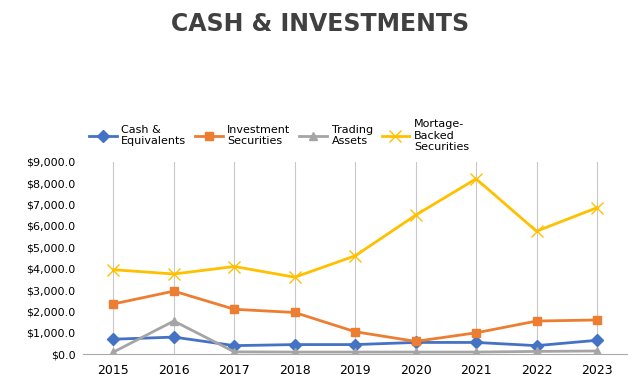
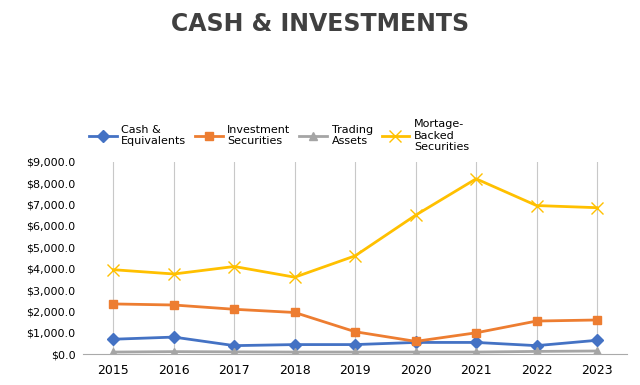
Investment Securities/2016: $2,950 -> $2,300
Trading Assets/2016: $1,550 -> $120
Mortage- Backed Securities/2022: $5,750 -> $6,950
